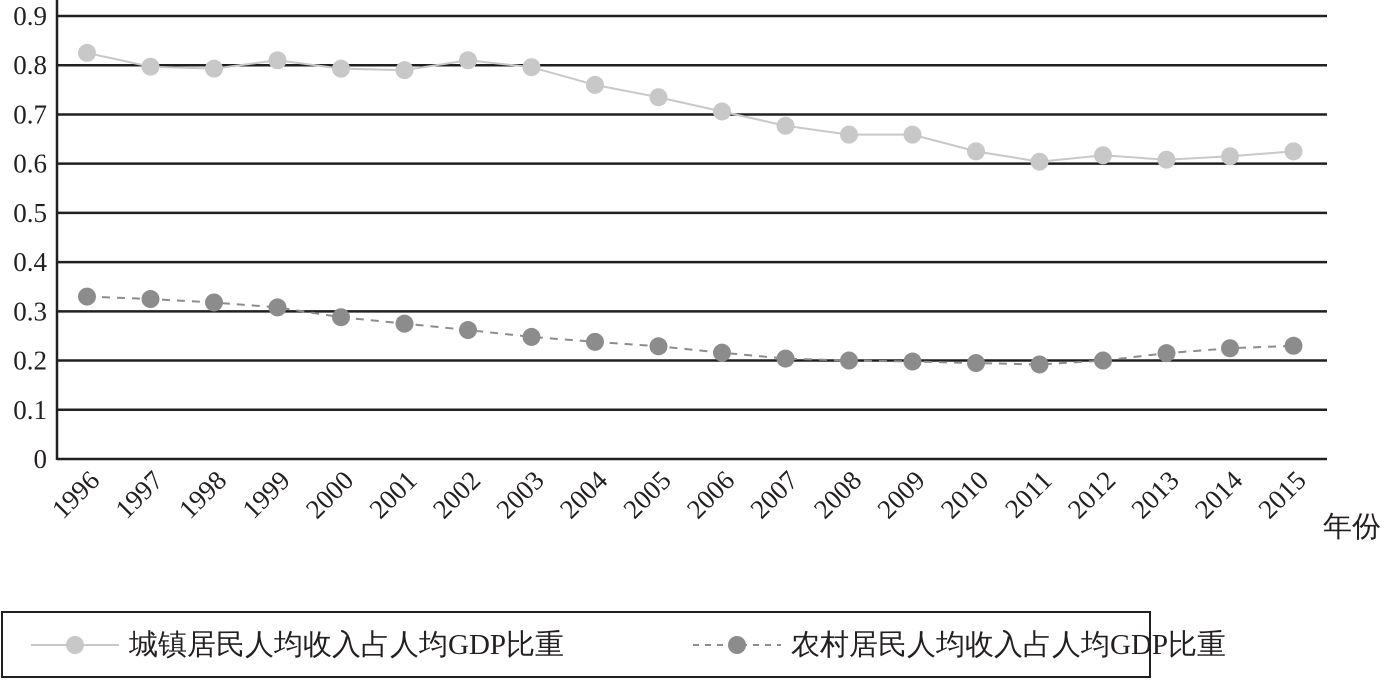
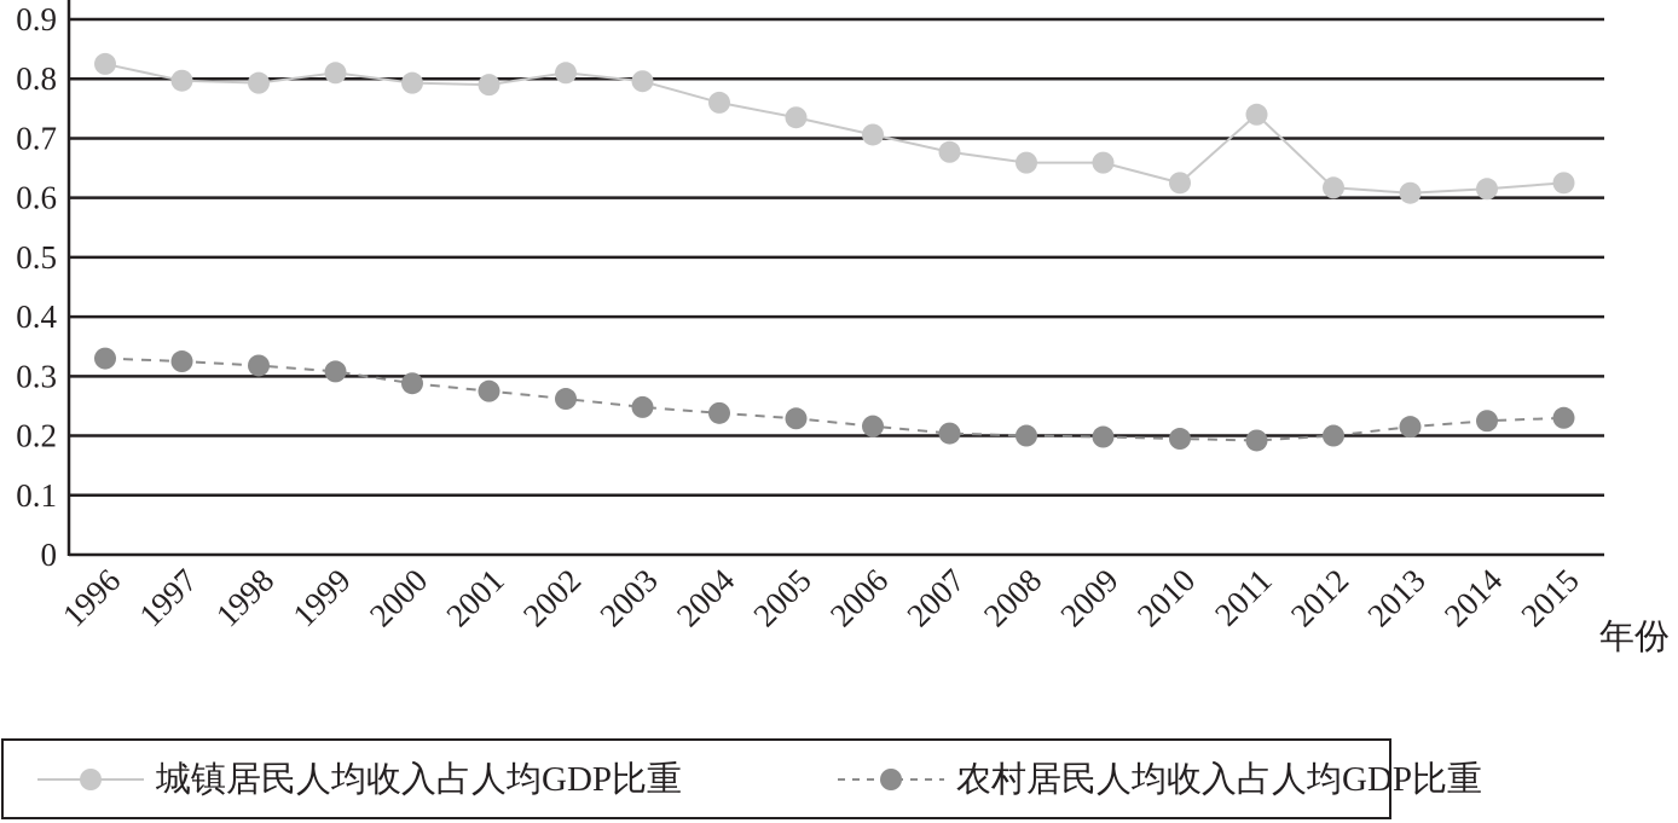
城镇居民人均收入占人均GDP比重/2011: 0.60 -> 0.74
